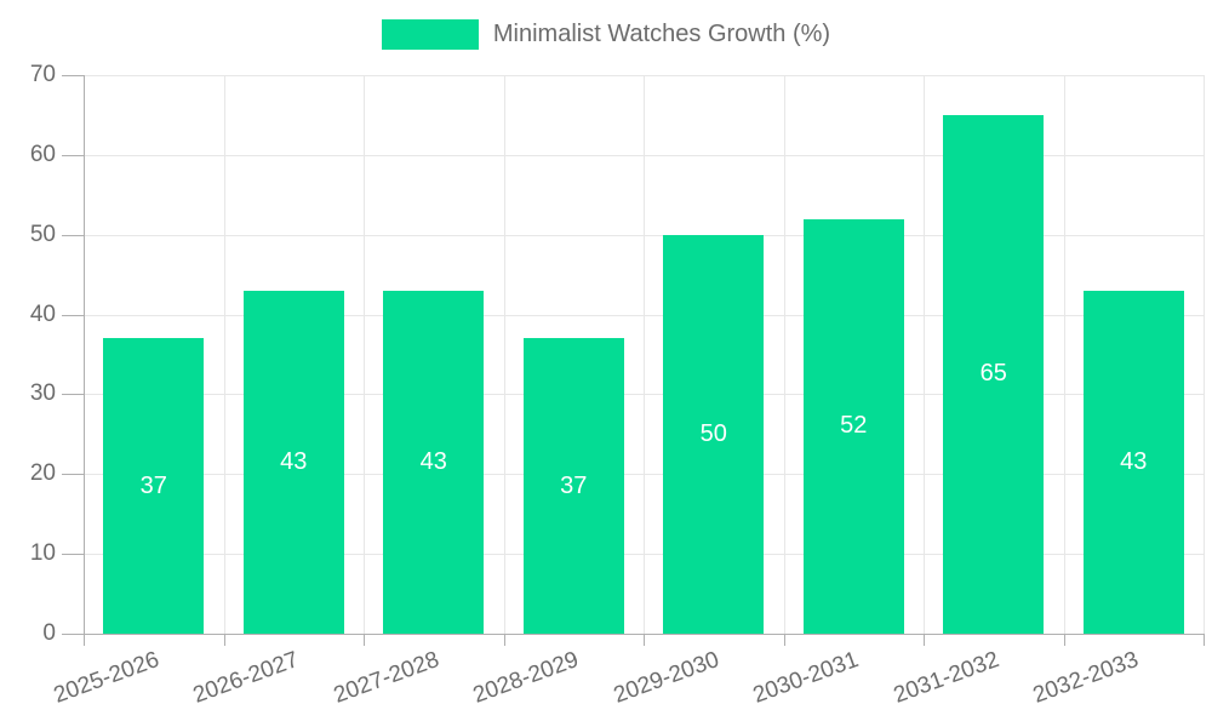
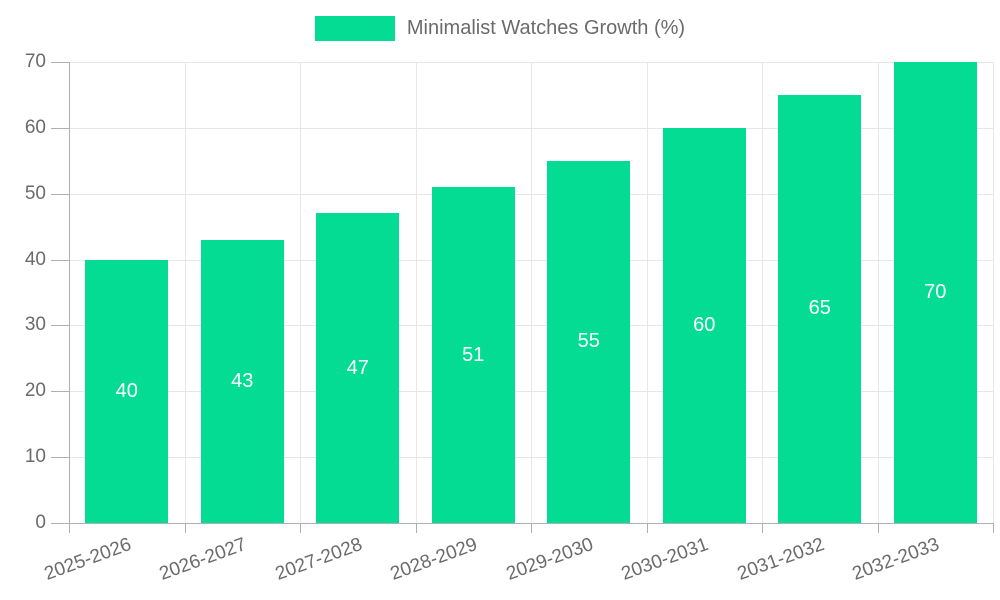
2025-2026: 37 -> 40
2027-2028: 43 -> 47
2028-2029: 37 -> 51
2029-2030: 50 -> 55
2030-2031: 52 -> 60
2032-2033: 43 -> 70
